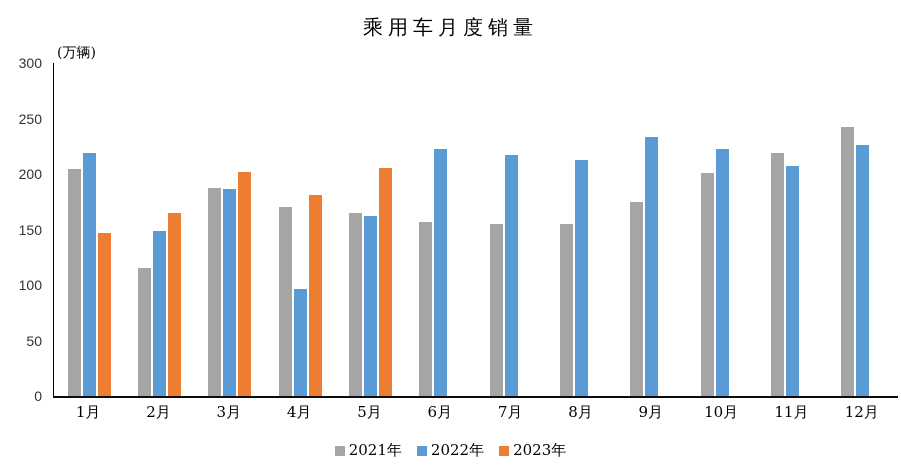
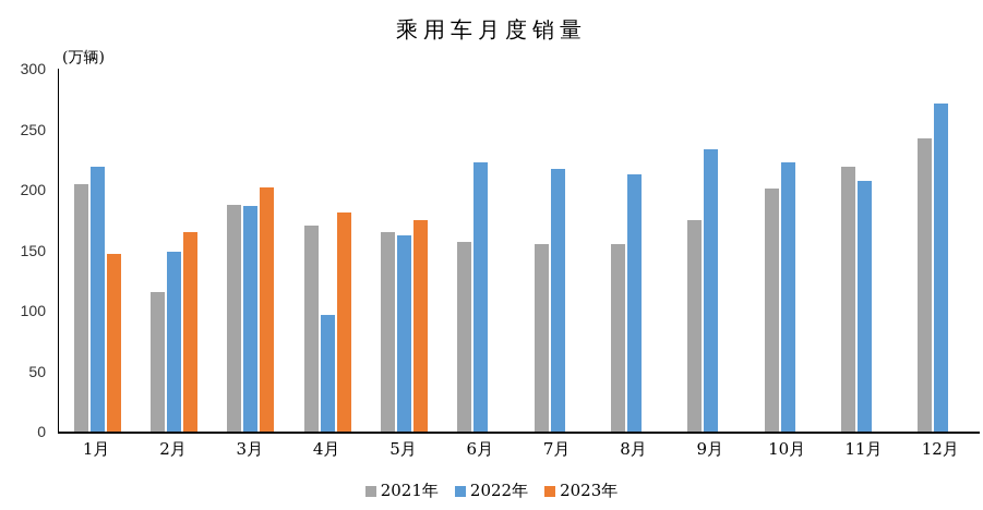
2023年/5月: 205 -> 175
2022年/12月: 226 -> 271
